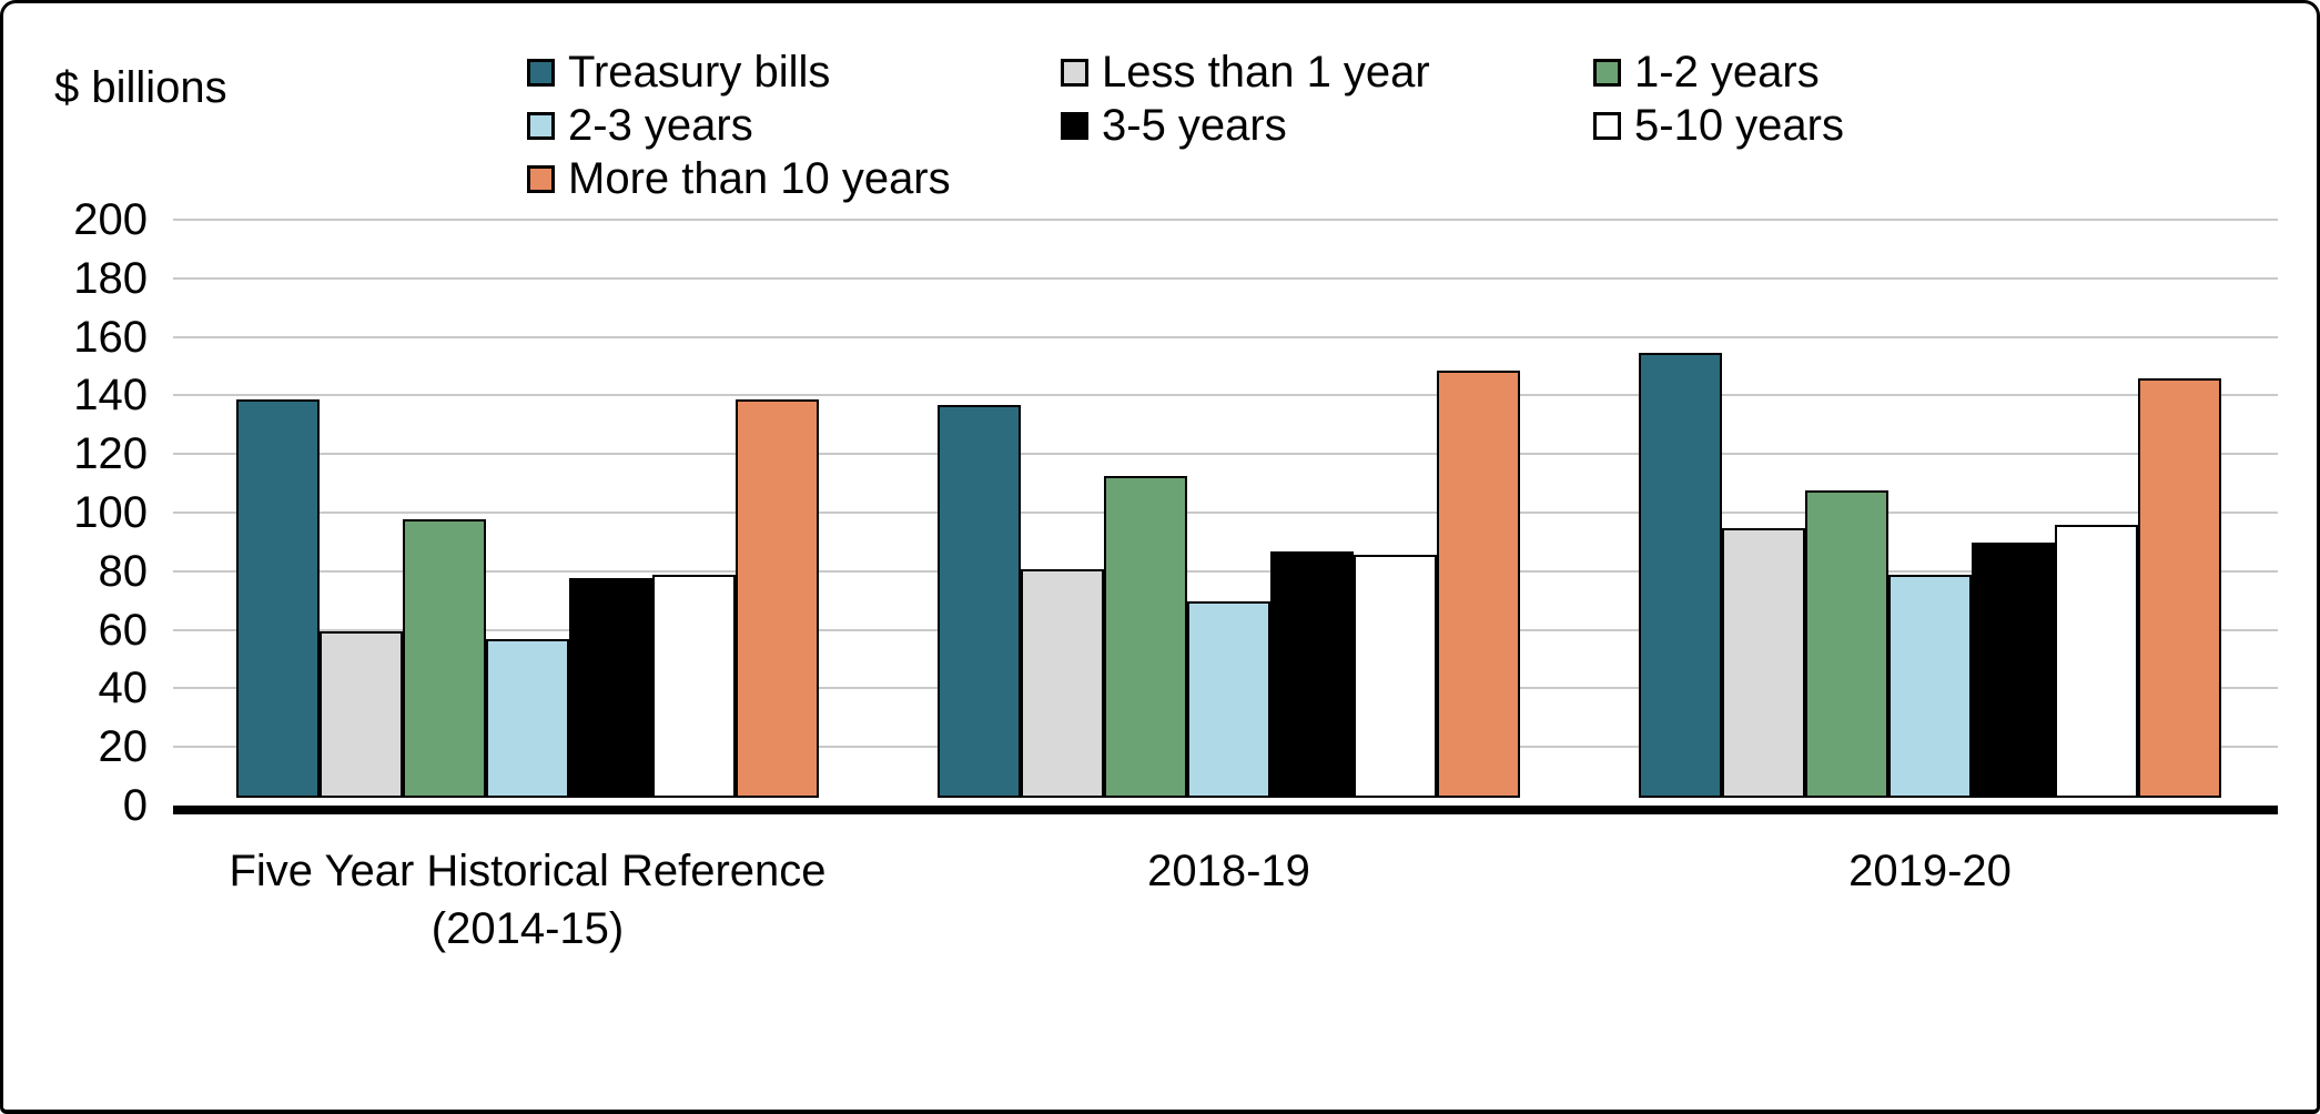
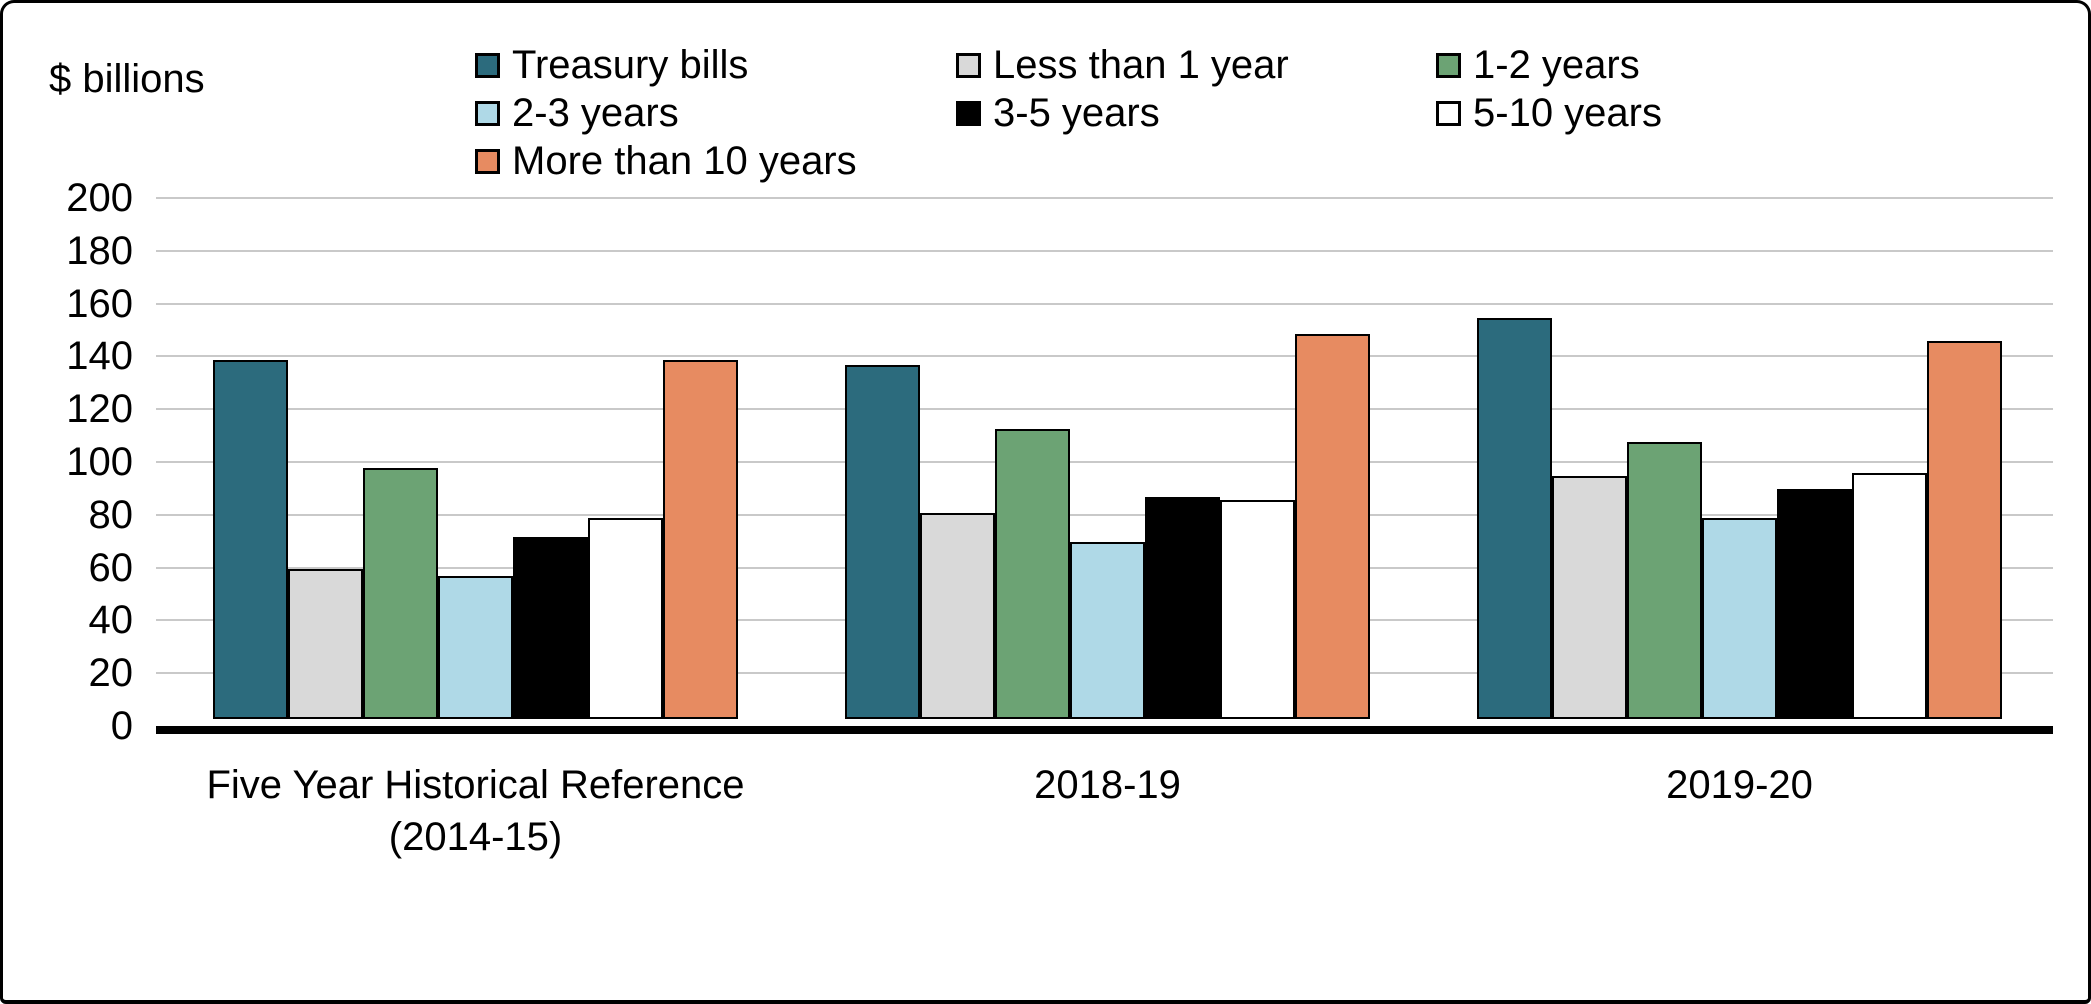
3-5 years/Five Year Historical Reference (2014-15): 75 -> 69
